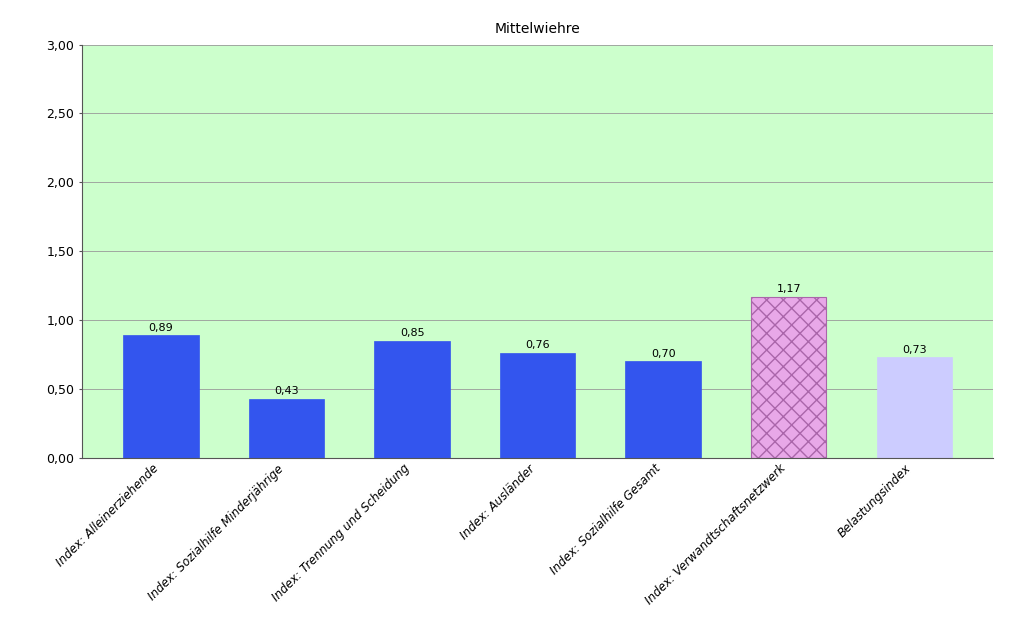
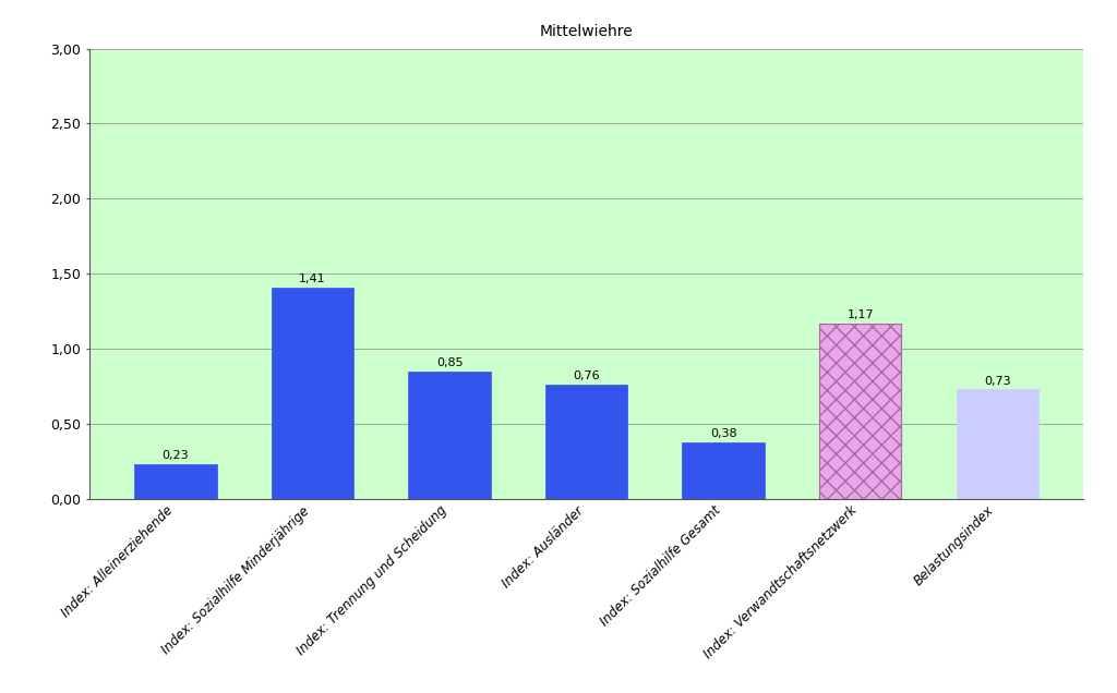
Index: Alleinerziehende: 0,89 -> 0,23
Index: Sozialhilfe Minderjährige: 0,43 -> 1,41
Index: Sozialhilfe Gesamt: 0,70 -> 0,38
